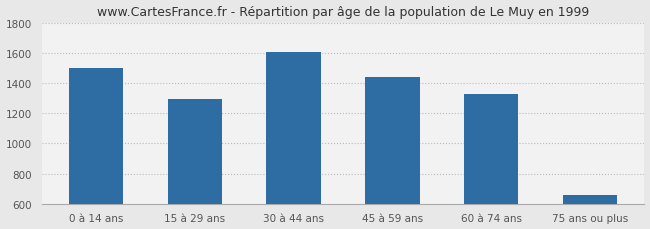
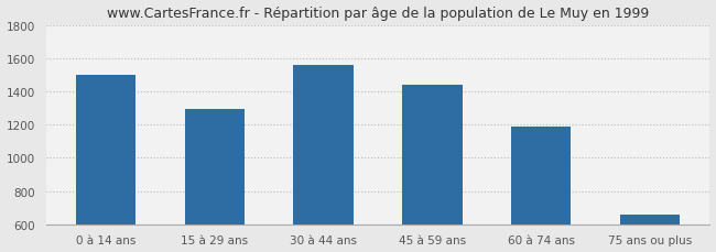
30 à 44 ans: 1600 -> 1560
60 à 74 ans: 1330 -> 1190
